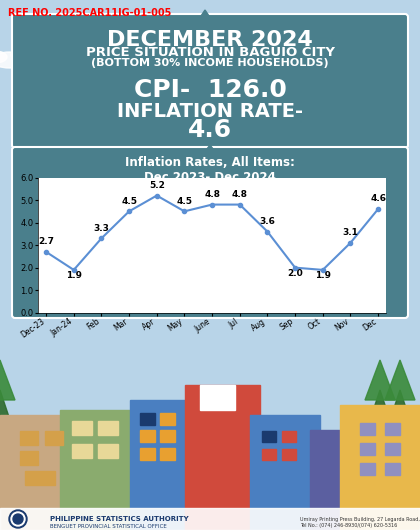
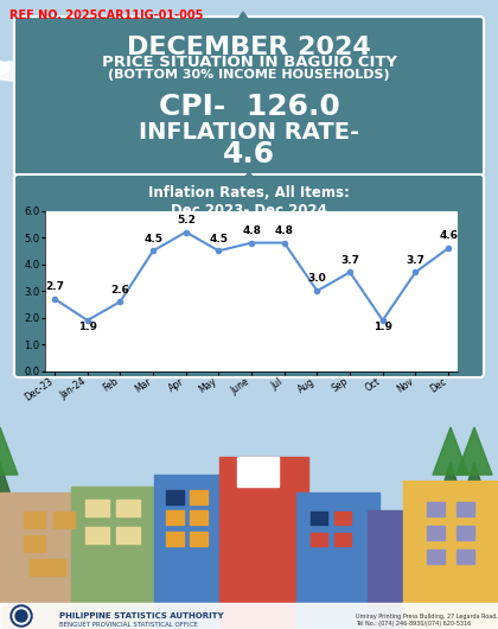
Feb: 3.3 -> 2.6
Aug: 3.6 -> 3.0
Sep: 2.0 -> 3.7
Nov: 3.1 -> 3.7
